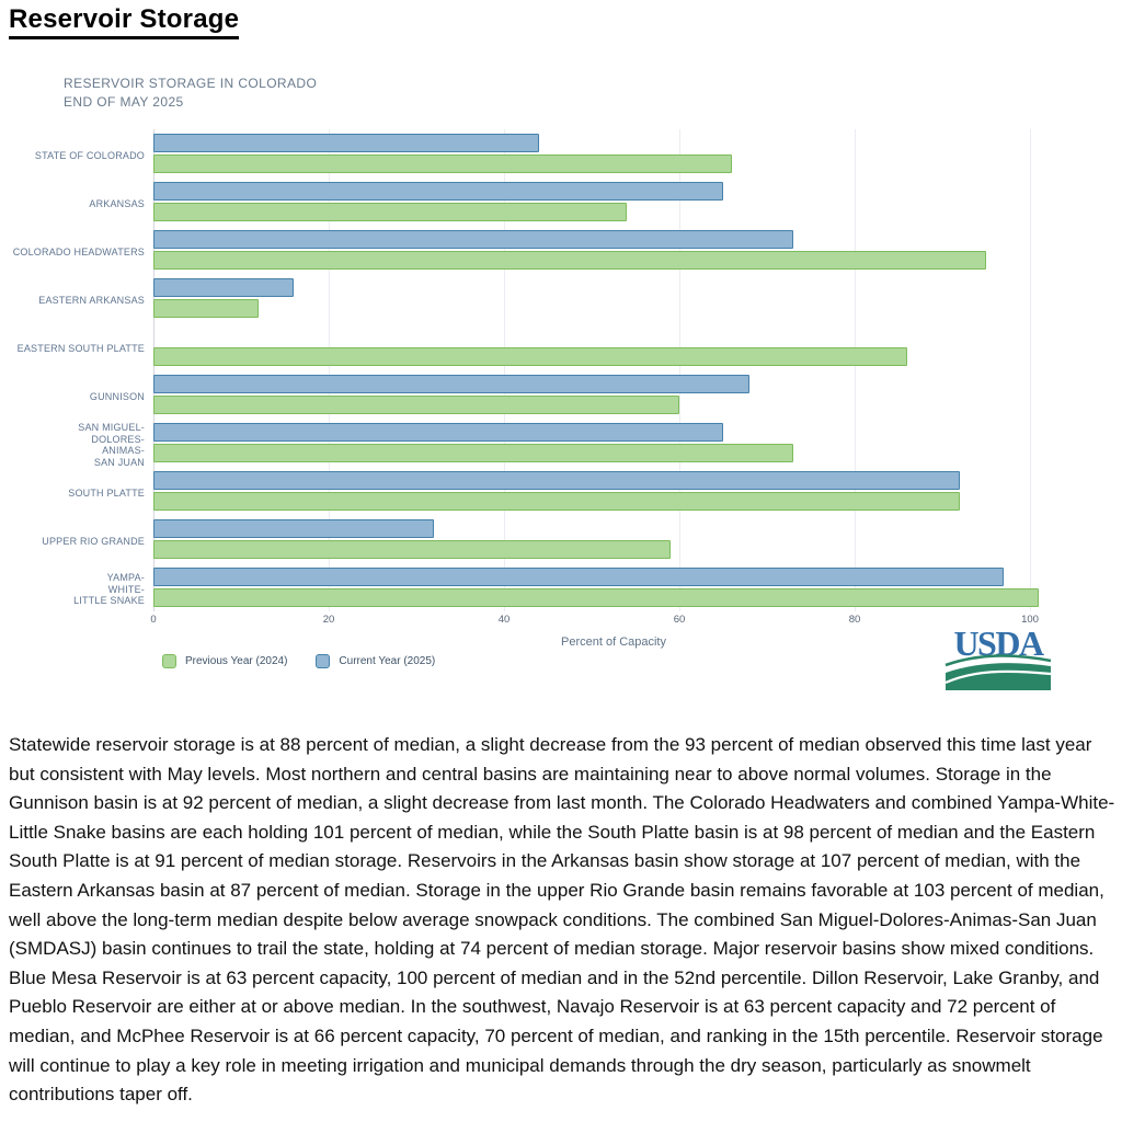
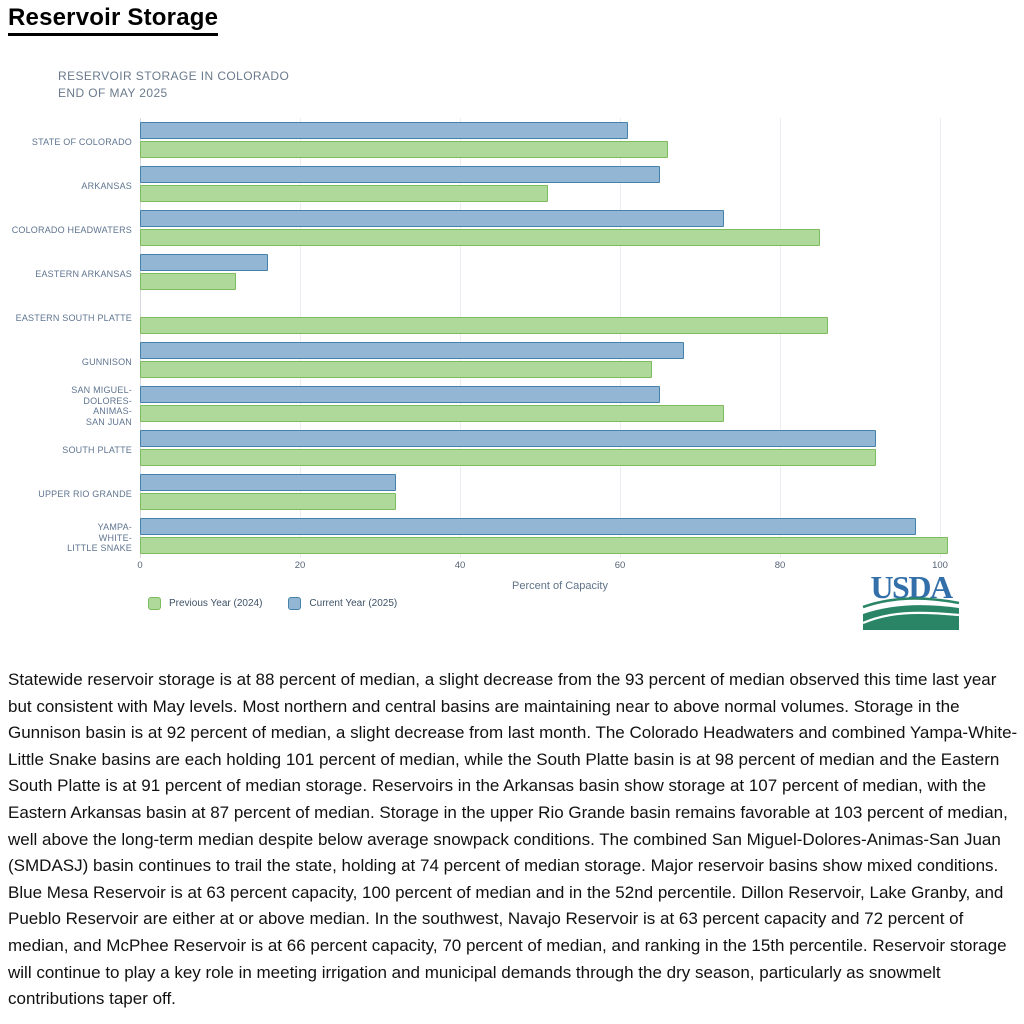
Current Year (2025)/STATE OF COLORADO: 44 -> 61
Previous Year (2024)/ARKANSAS: 54 -> 51
Previous Year (2024)/COLORADO HEADWATERS: 95 -> 85
Previous Year (2024)/GUNNISON: 60 -> 64
Previous Year (2024)/UPPER RIO GRANDE: 59 -> 32
